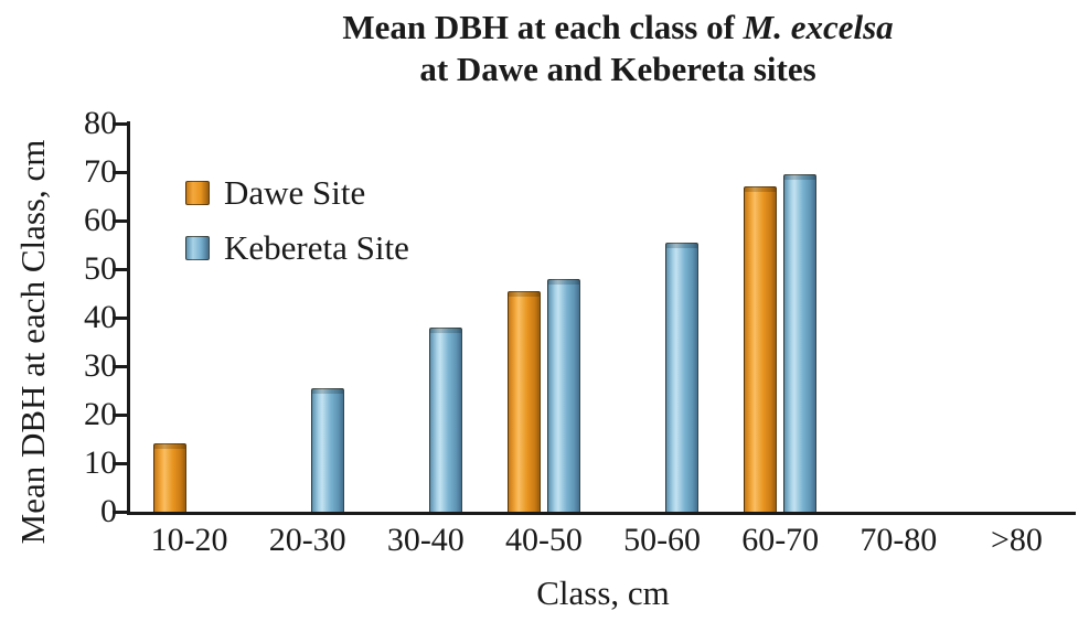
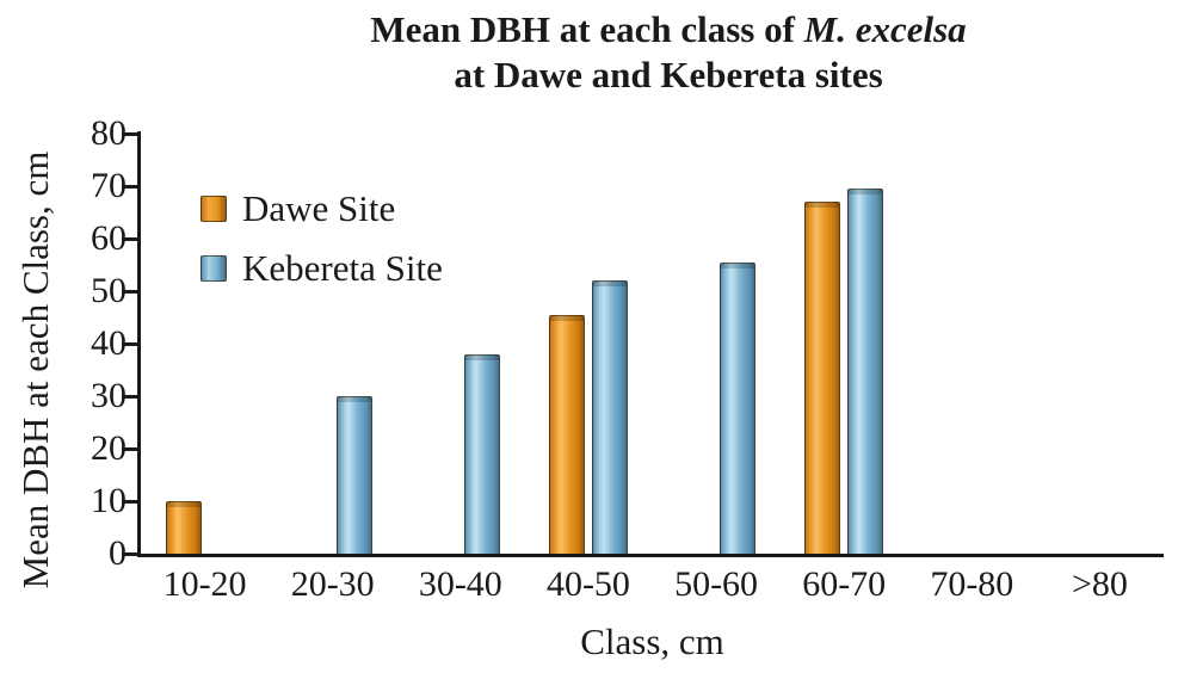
Dawe Site/10-20: 14 -> 10
Kebereta Site/20-30: 26 -> 30
Kebereta Site/40-50: 48 -> 52
